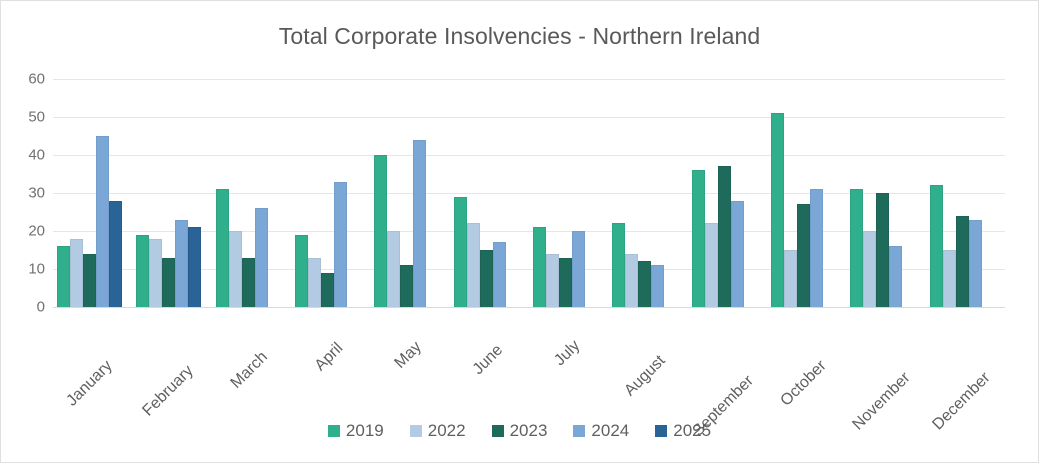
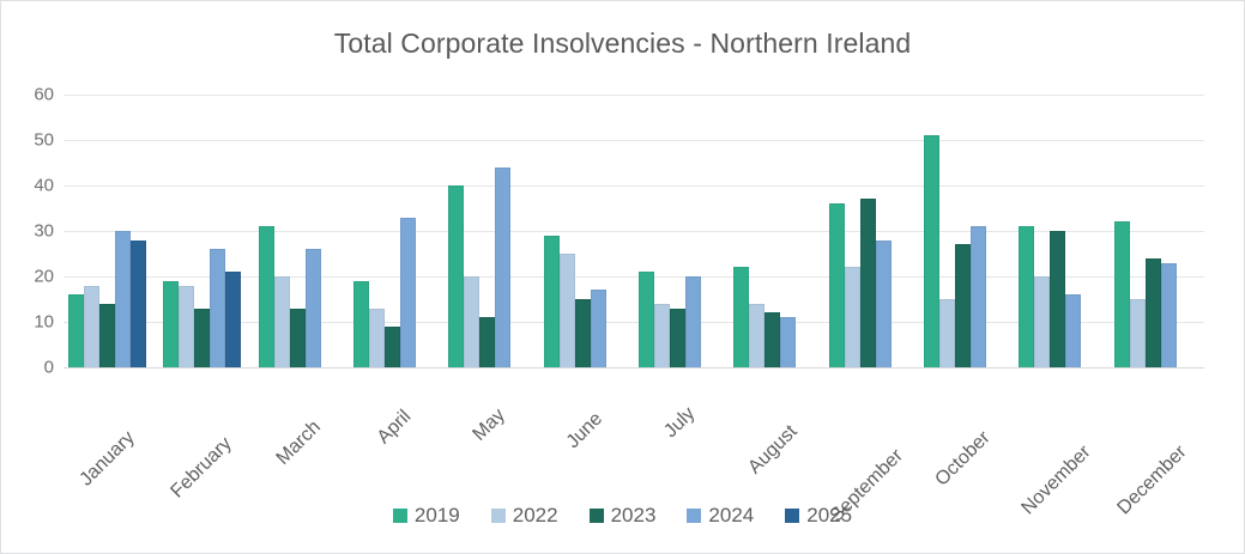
2024/January: 45 -> 30
2024/February: 23 -> 26
2022/June: 22 -> 25
